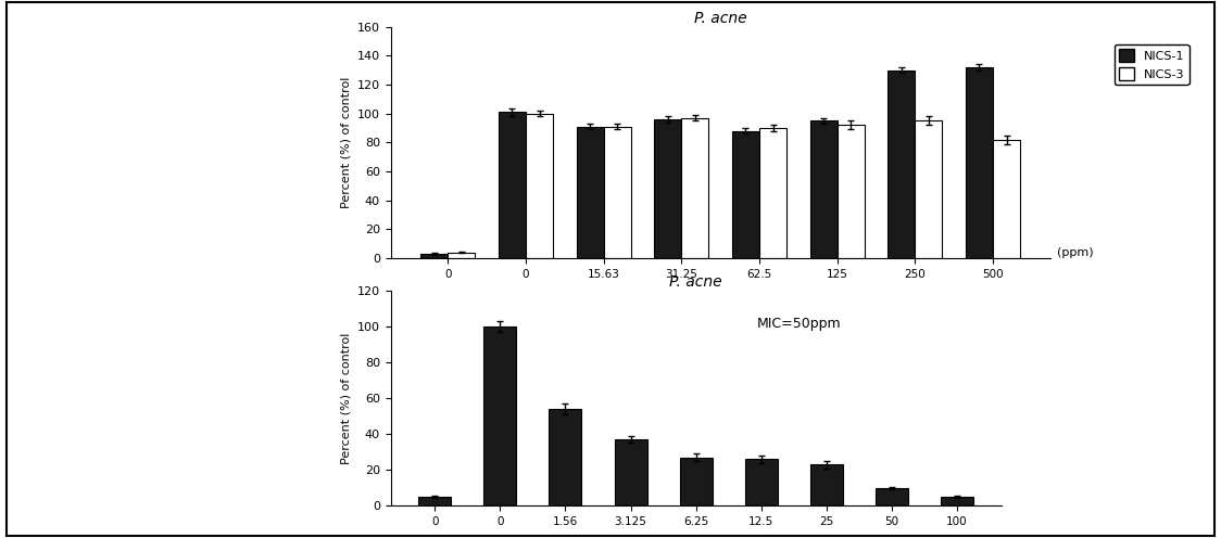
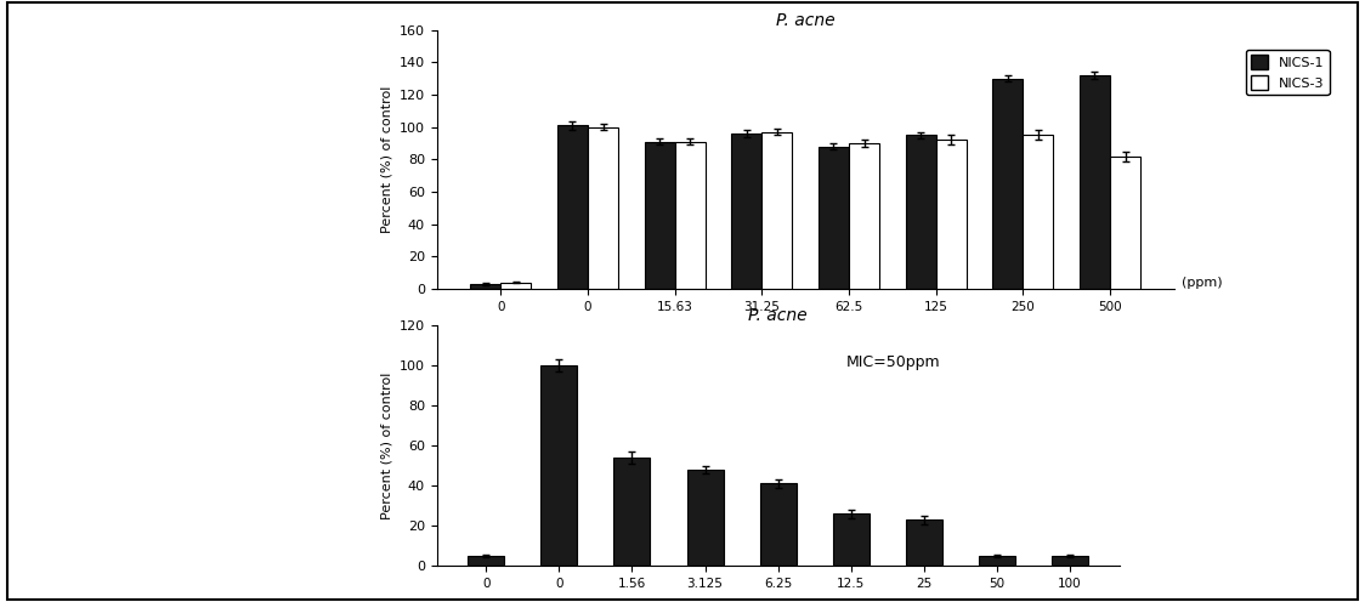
3.125: 37 -> 48
6.25: 27 -> 41
50: 10 -> 5
